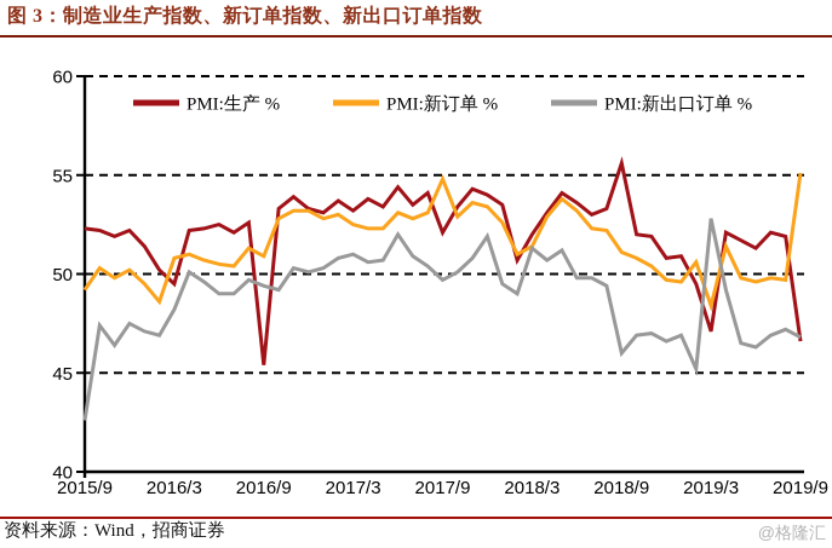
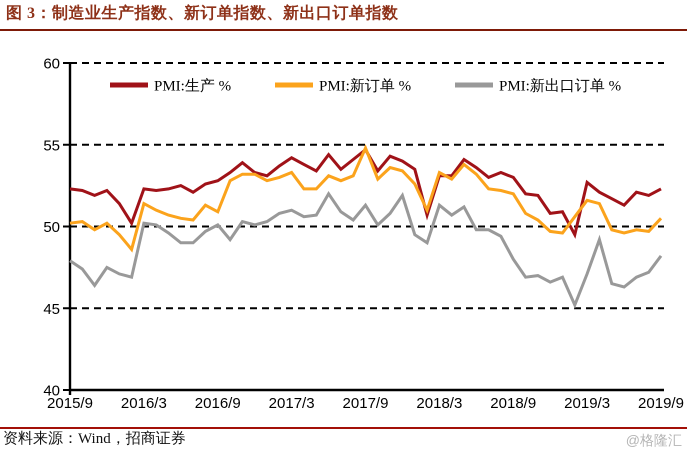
PMI:新订单 %/2015/9: 49.2 -> 50.2
PMI:新出口订单 %/2015/9: 42.6 -> 47.9
PMI:生产 %/2016/3: 49.5 -> 52.3
PMI:新订单 %/2016/3: 50.8 -> 51.4
PMI:新出口订单 %/2016/3: 48.2 -> 50.2
PMI:生产 %/2016/9: 45.4 -> 52.8
PMI:新出口订单 %/2016/9: 49.4 -> 50.1
PMI:生产 %/2017/3: 53.2 -> 54.2
PMI:新订单 %/2017/3: 52.5 -> 53.3
PMI:生产 %/2017/9: 52.1 -> 54.7
PMI:新出口订单 %/2017/9: 49.7 -> 51.3
PMI:生产 %/2018/3: 52.0 -> 53.1
PMI:新订单 %/2018/3: 51.4 -> 53.3
PMI:生产 %/2018/9: 55.6 -> 53.0
PMI:新订单 %/2018/9: 51.1 -> 52.0
PMI:新出口订单 %/2018/9: 46.0 -> 48.0
PMI:生产 %/2019/3: 47.1 -> 52.7
PMI:新订单 %/2019/3: 48.4 -> 51.6
PMI:新出口订单 %/2019/3: 52.8 -> 47.1
PMI:生产 %/2019/9: 46.6 -> 52.3
PMI:新订单 %/2019/9: 55.1 -> 50.5
PMI:新出口订单 %/2019/9: 46.8 -> 48.2
